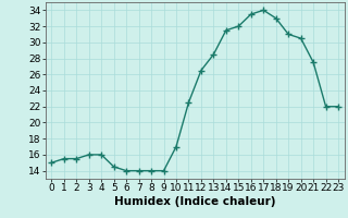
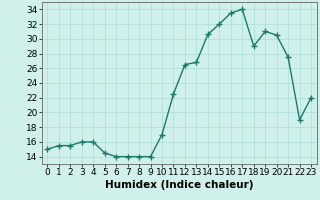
13: 28.5 -> 26.8
14: 31.5 -> 30.6
18: 33.0 -> 29.0
22: 22.0 -> 19.0
